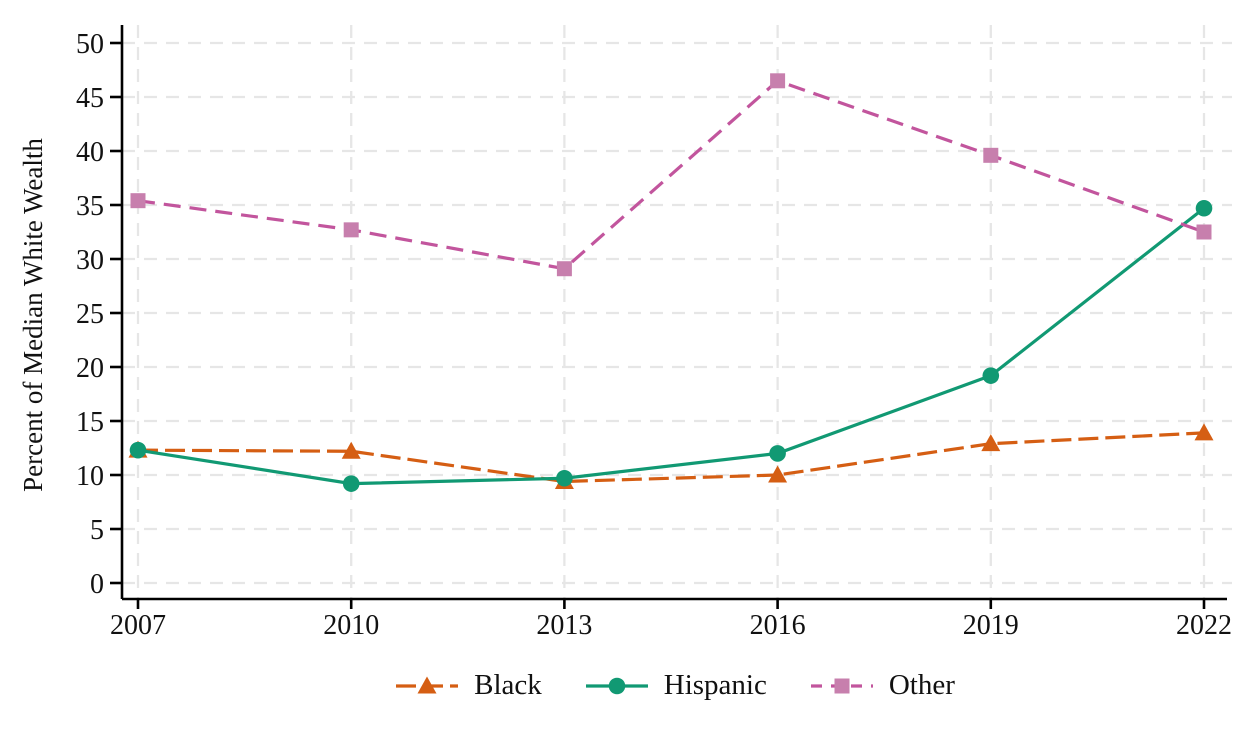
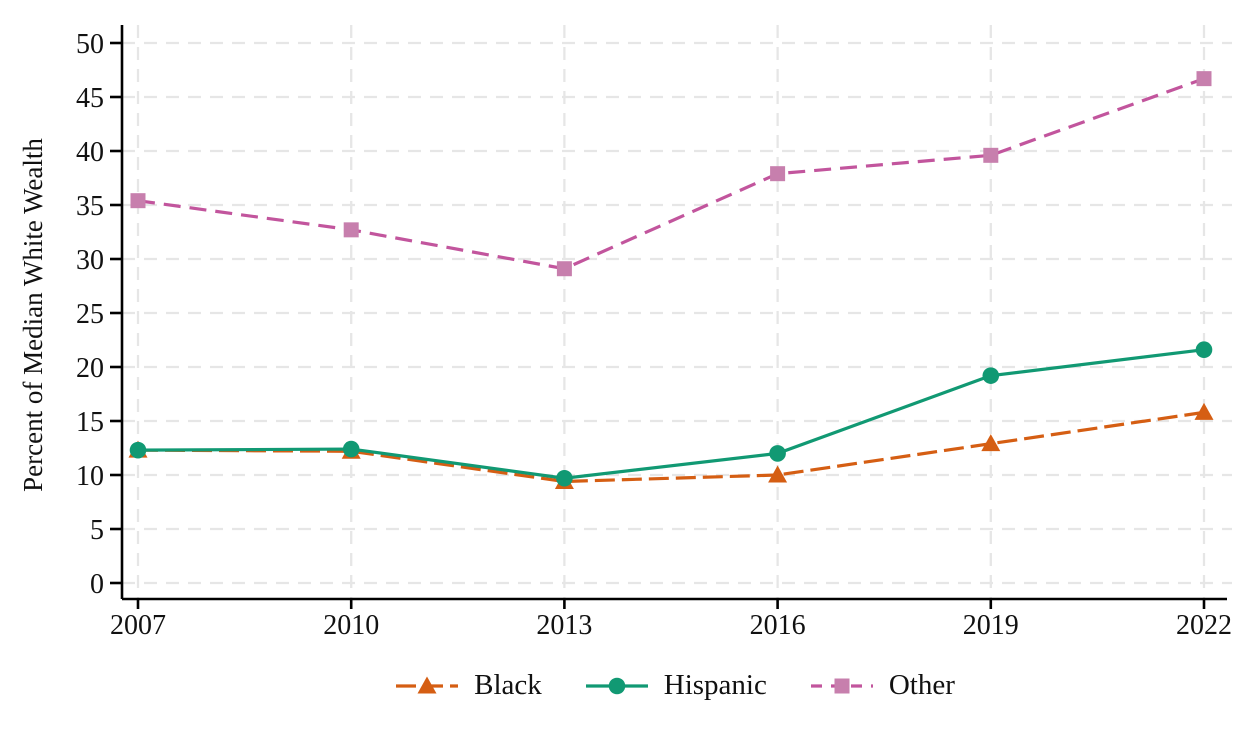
Hispanic/2010: 9.2 -> 12.4
Other/2016: 46.5 -> 37.9
Black/2022: 13.9 -> 15.8
Hispanic/2022: 34.7 -> 21.6
Other/2022: 32.5 -> 46.7
